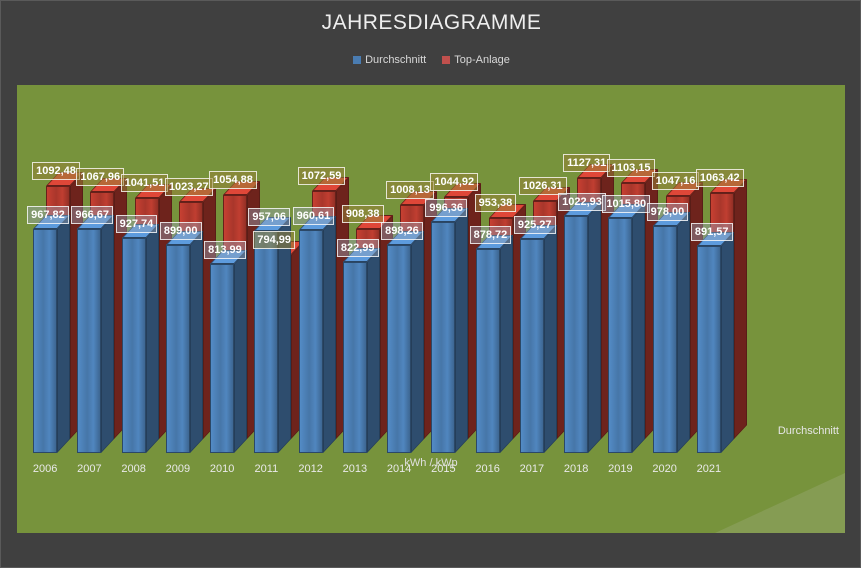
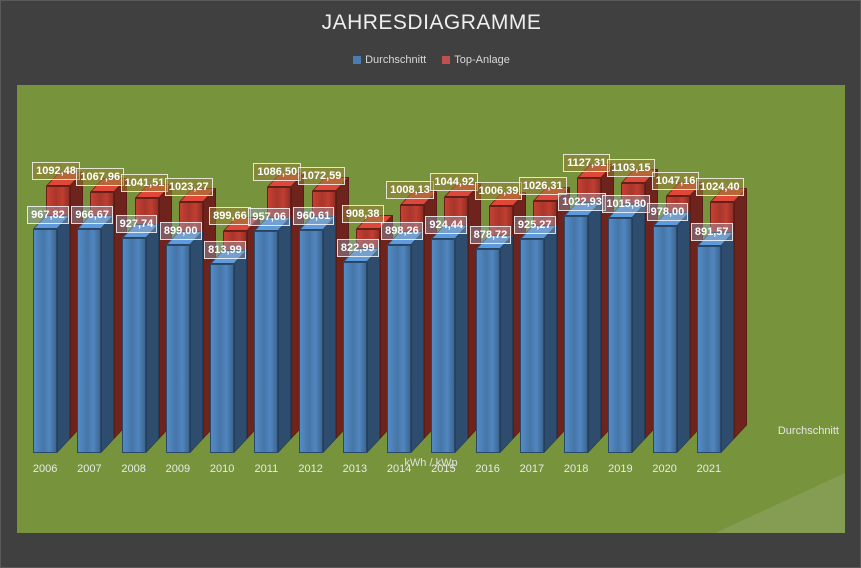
Top-Anlage/2010: 1054,88 -> 899,66
Top-Anlage/2011: 794,99 -> 1086,50
Durchschnitt/2015: 996,36 -> 924,44
Top-Anlage/2016: 953,38 -> 1006,39
Top-Anlage/2021: 1063,42 -> 1024,40
